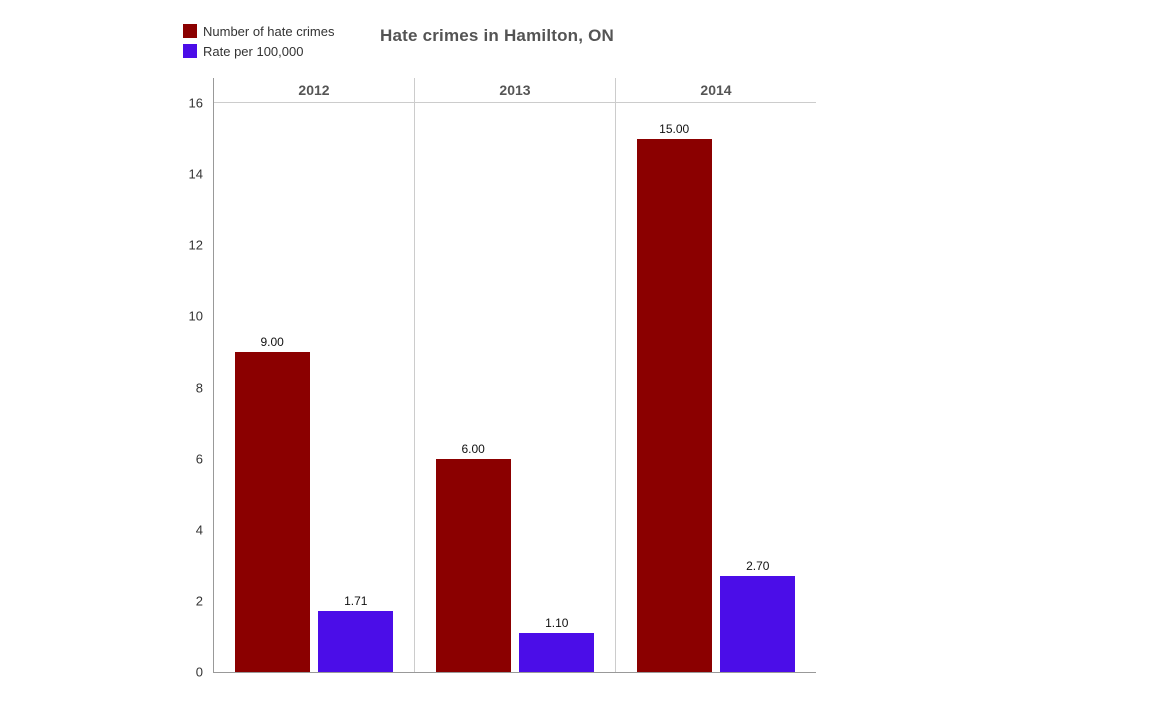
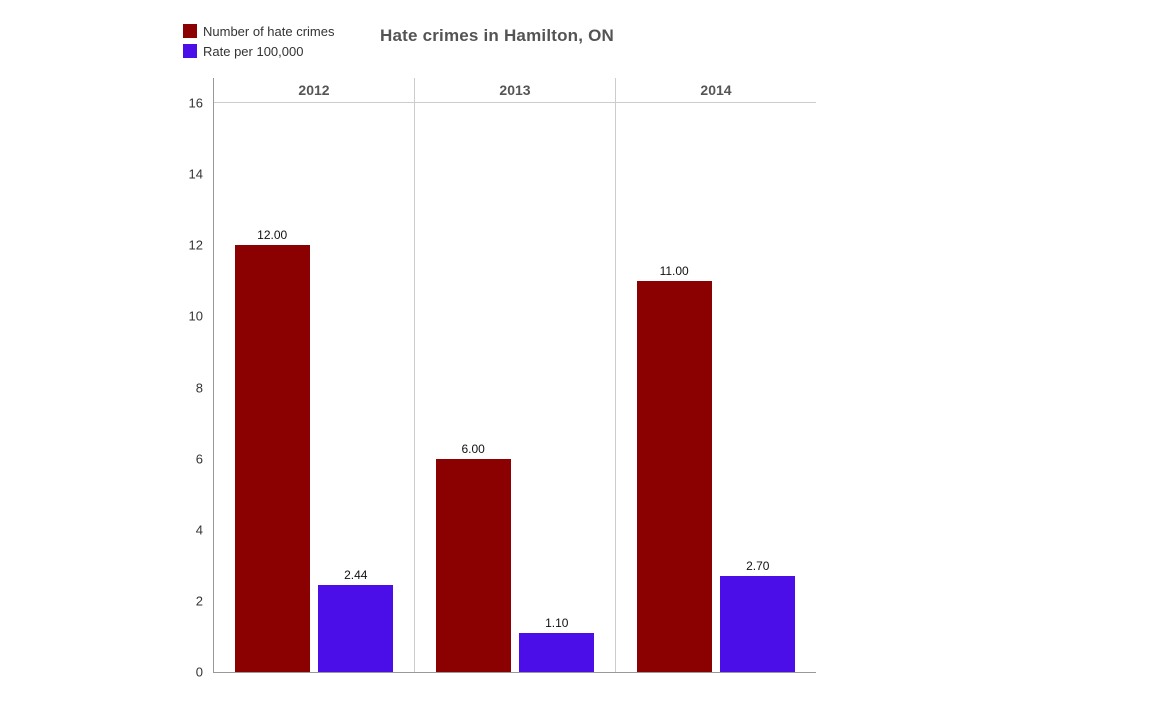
Number of hate crimes/2012: 9.00 -> 12.00
Rate per 100,000/2012: 1.71 -> 2.44
Number of hate crimes/2014: 15.00 -> 11.00
